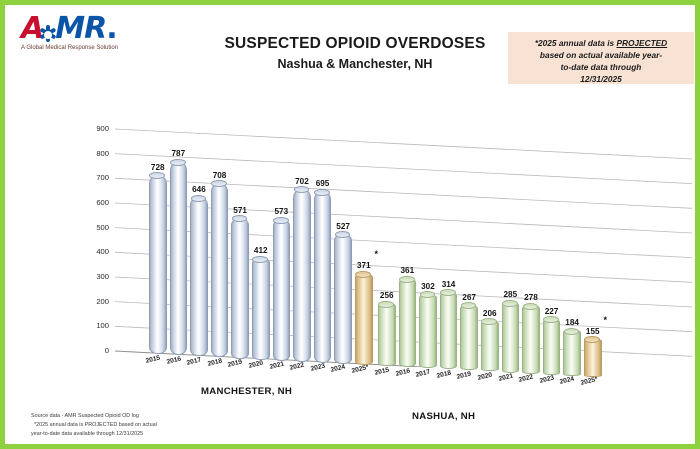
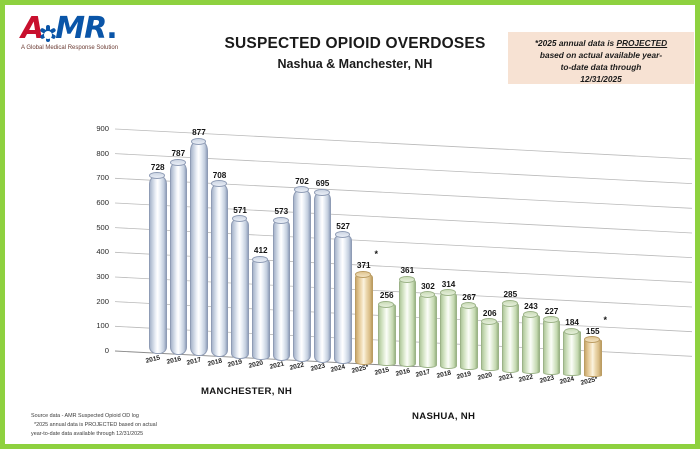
MANCHESTER, NH/2017: 646 -> 877
NASHUA, NH/2022: 278 -> 243
